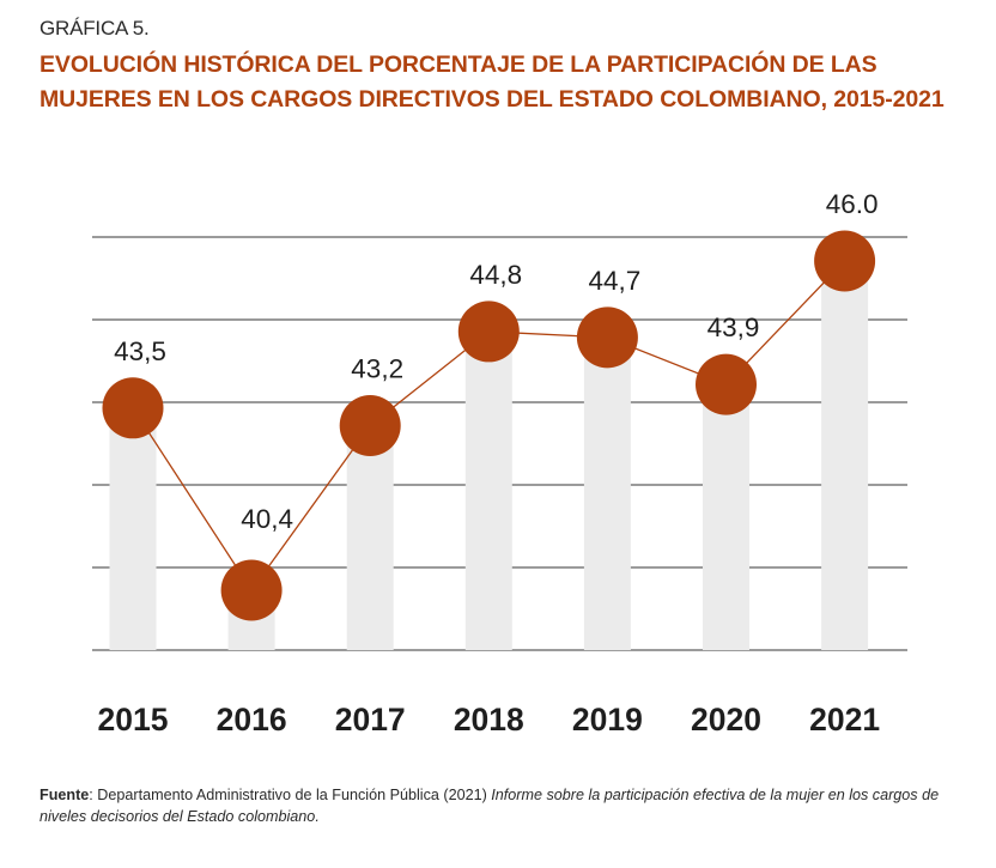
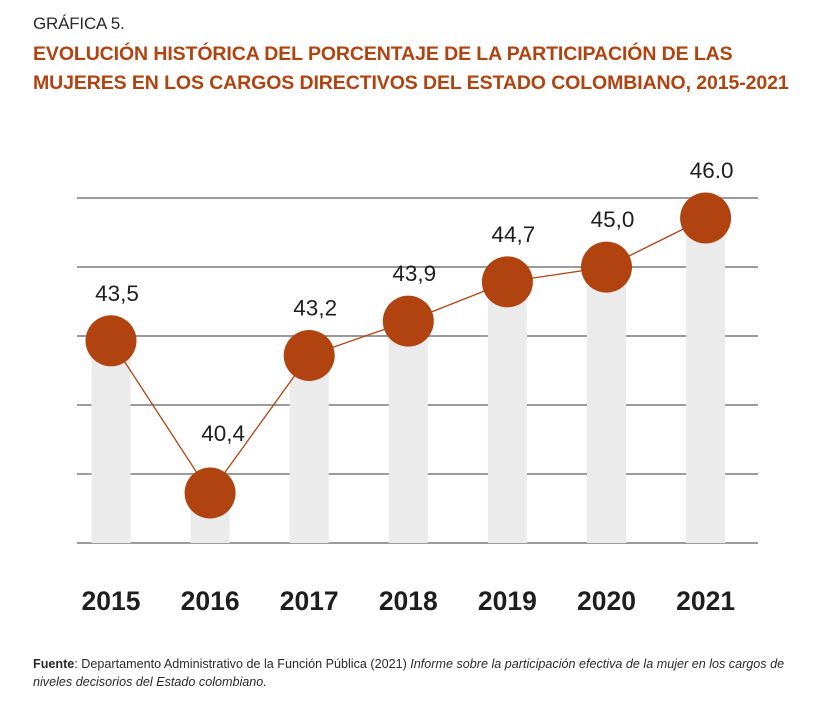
2018: 44,8 -> 43,9
2020: 43,9 -> 45,0
